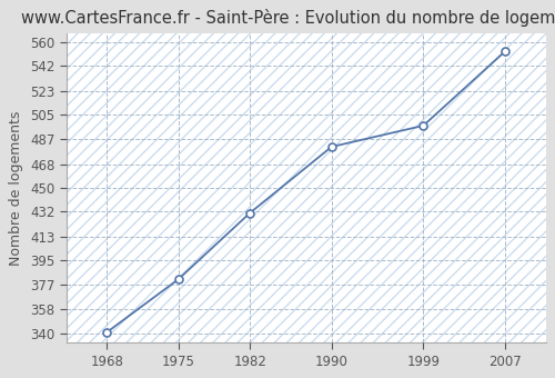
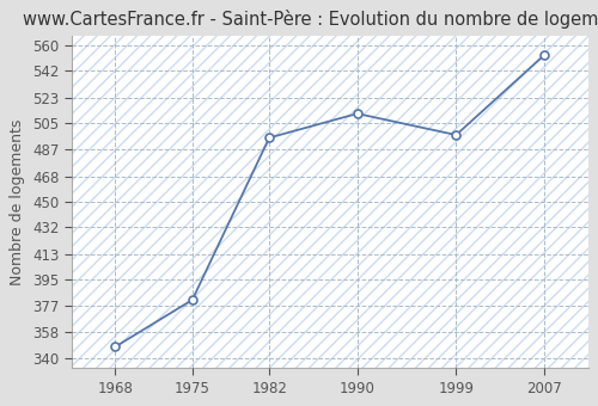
1968: 341 -> 348
1982: 431 -> 495
1990: 481 -> 512
